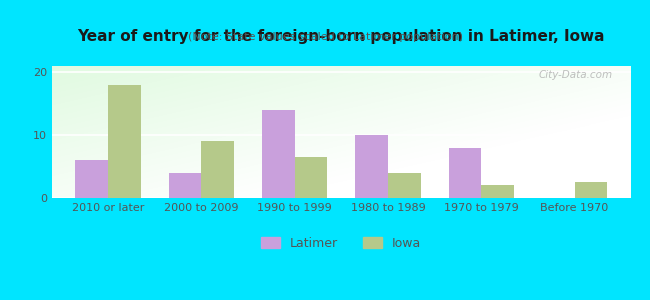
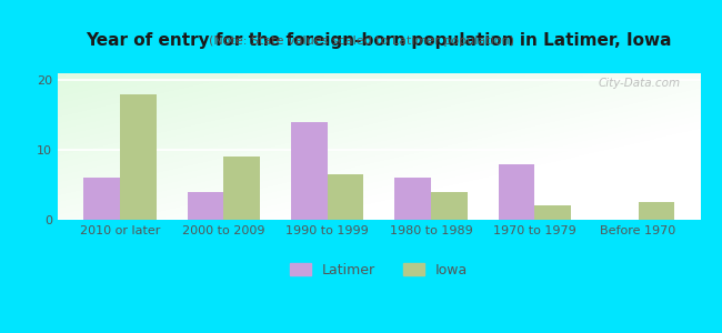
Latimer/1980 to 1989: 10 -> 6
